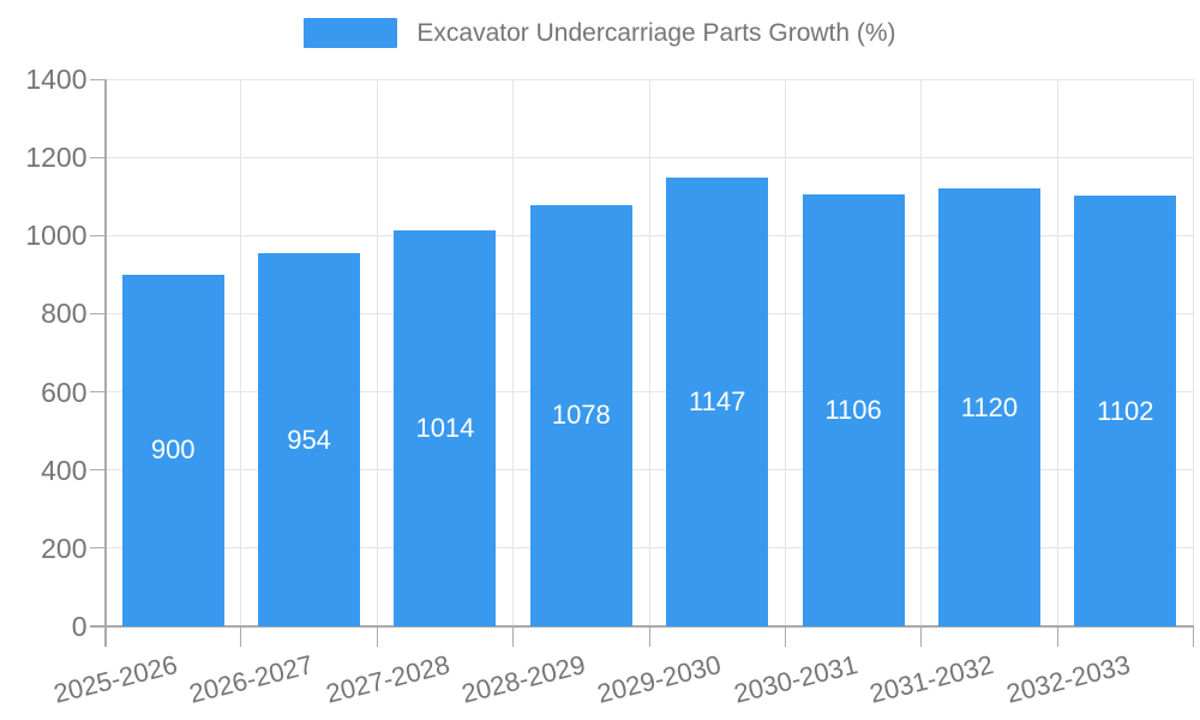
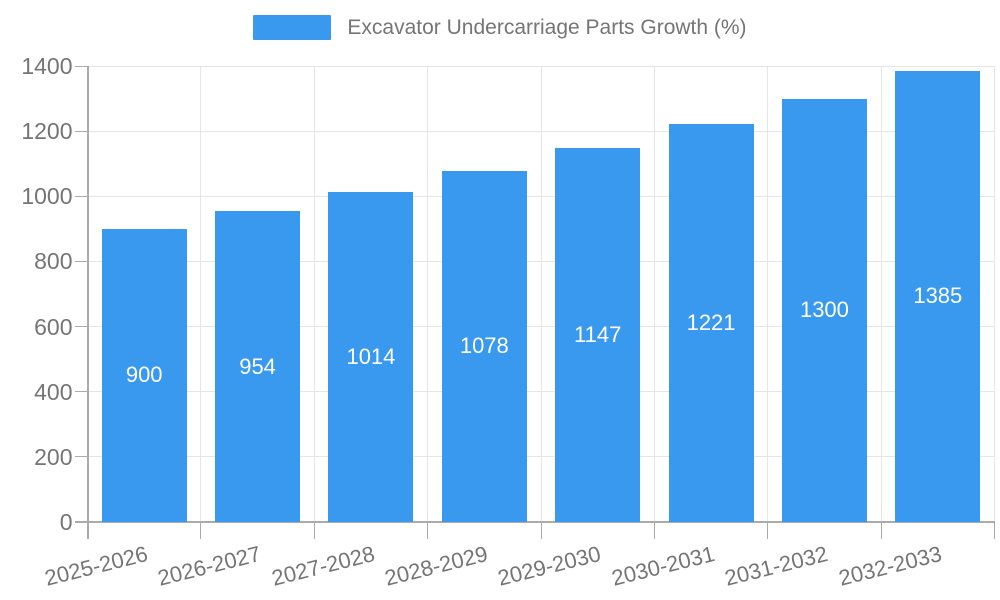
2030-2031: 1106 -> 1221
2031-2032: 1120 -> 1300
2032-2033: 1102 -> 1385
